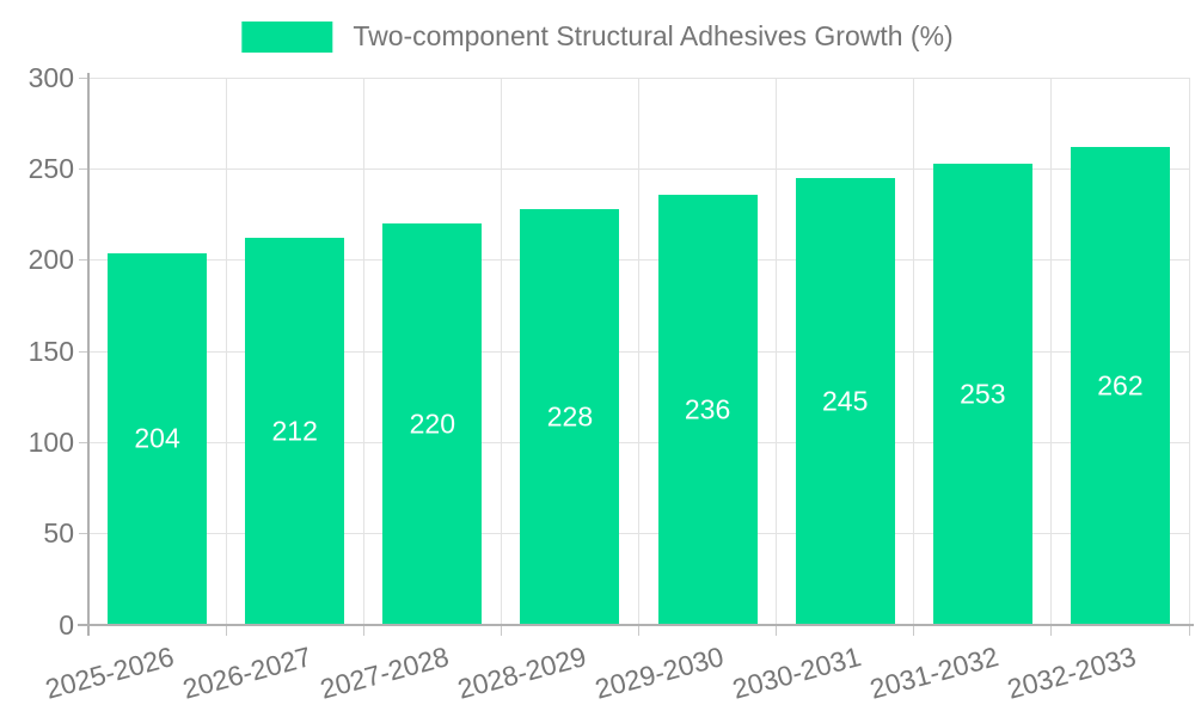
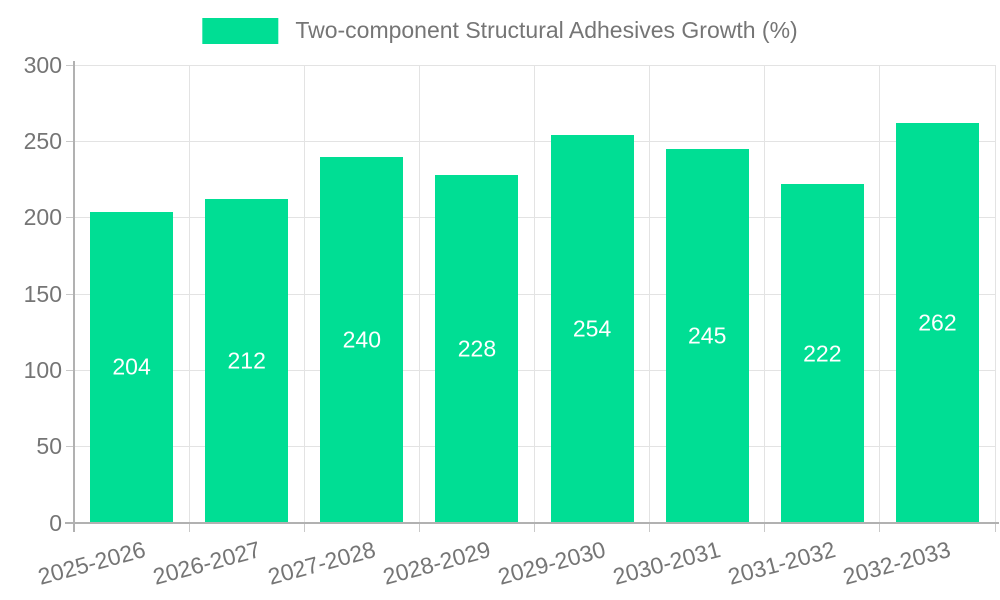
2027-2028: 220 -> 240
2029-2030: 236 -> 254
2031-2032: 253 -> 222
